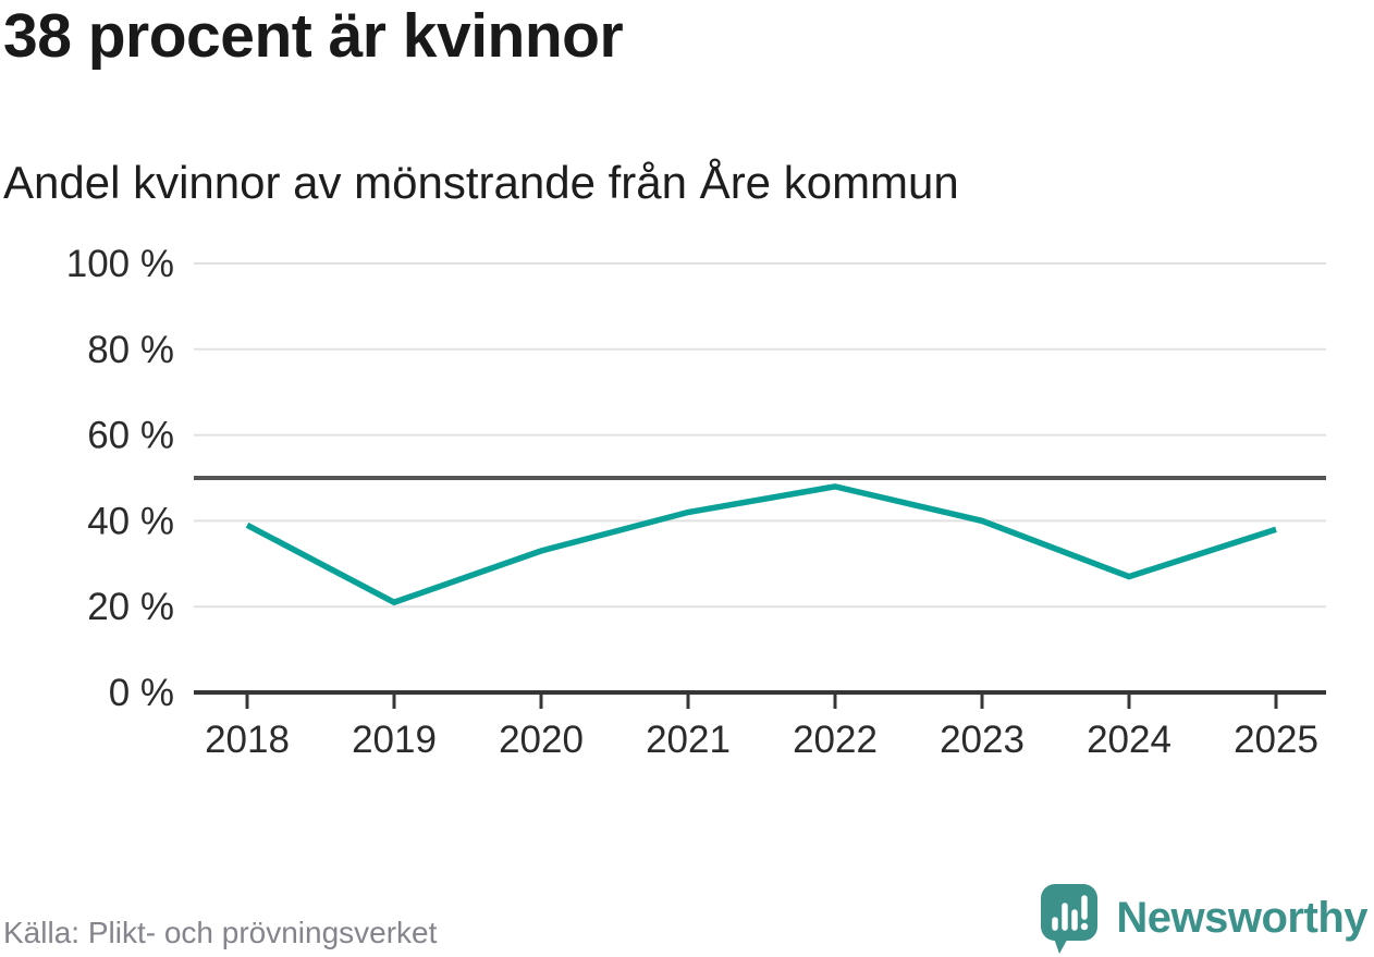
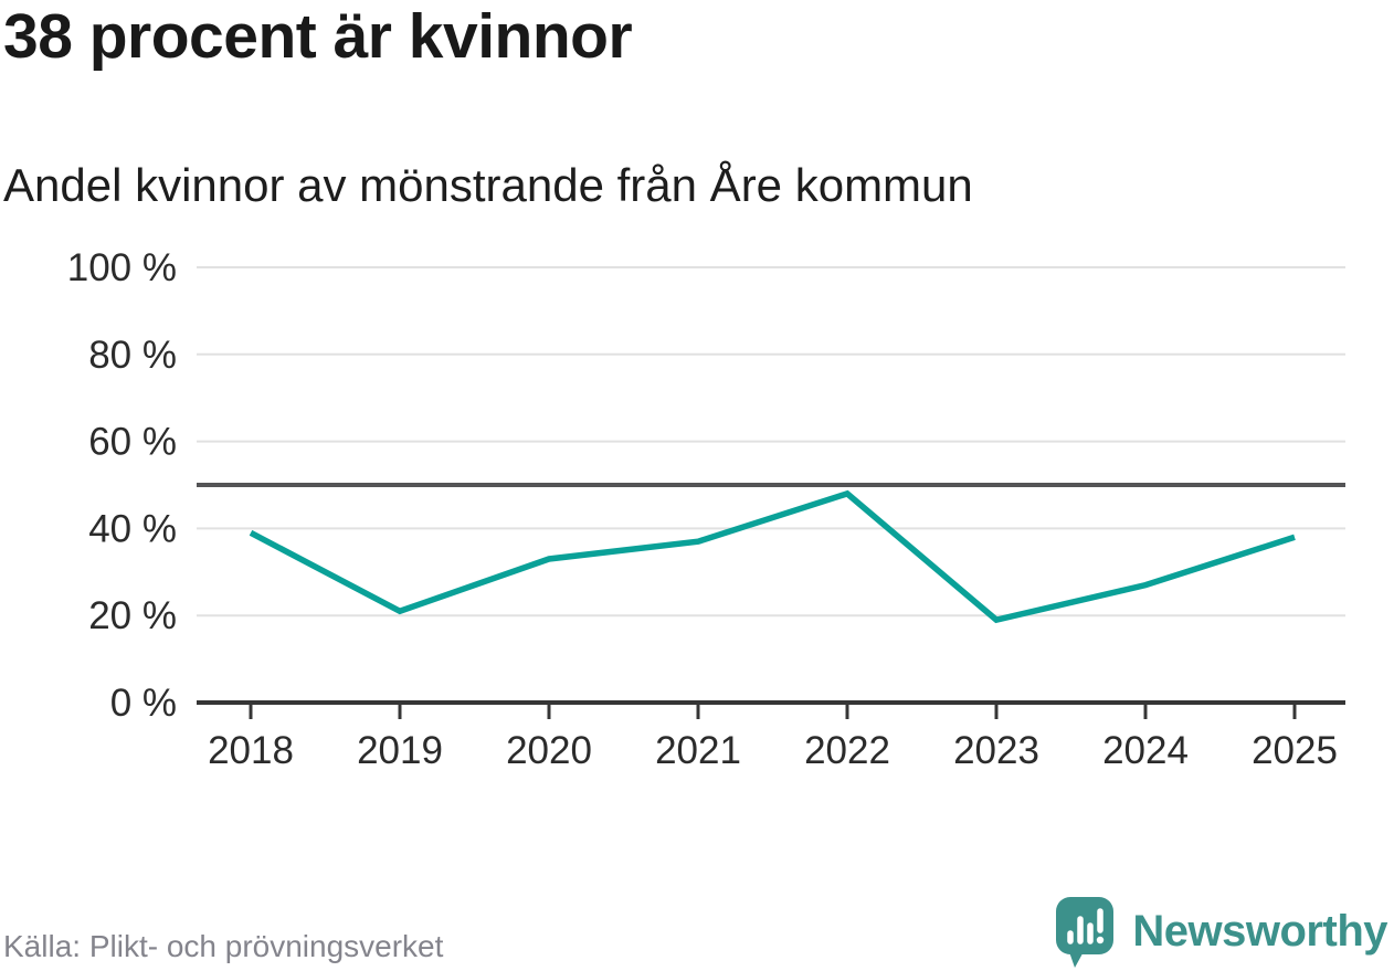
2021: 42% -> 37%
2023: 40% -> 19%
